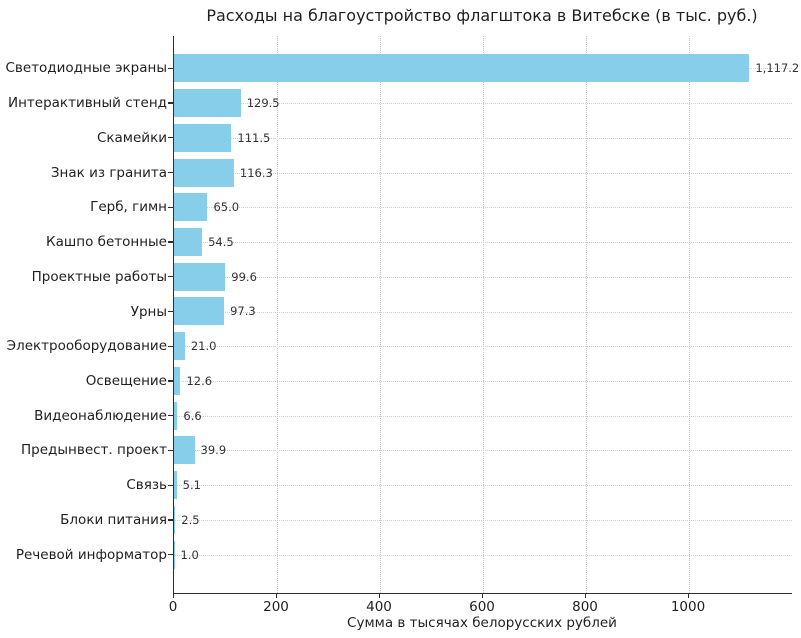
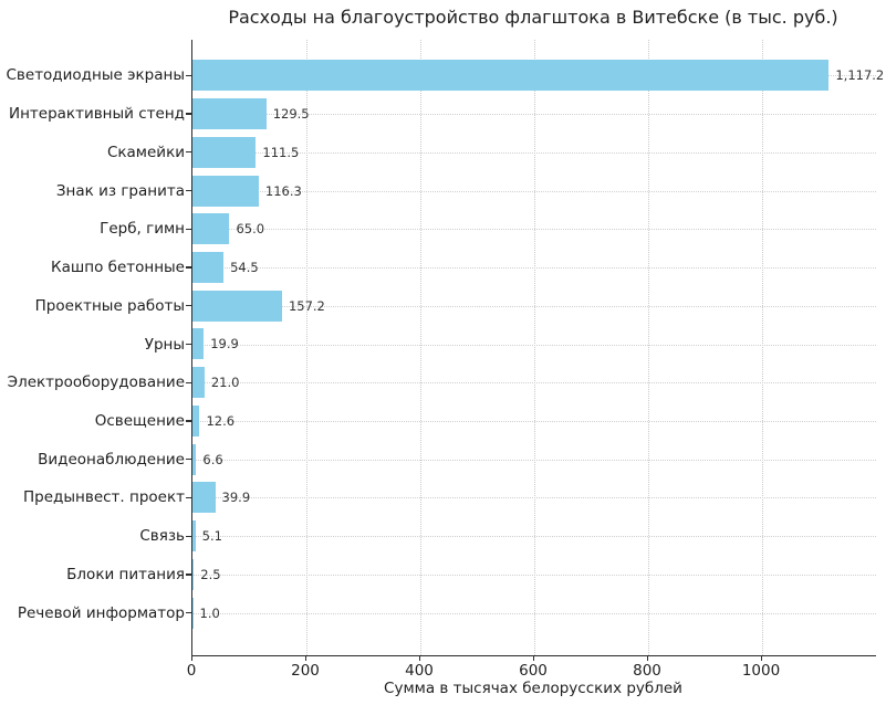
Проектные работы: 99.6 -> 157.2
Урны: 97.3 -> 19.9
